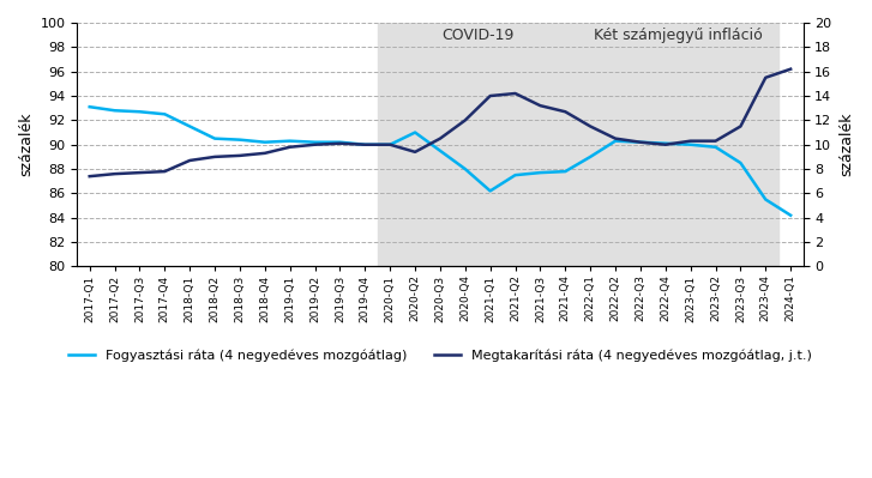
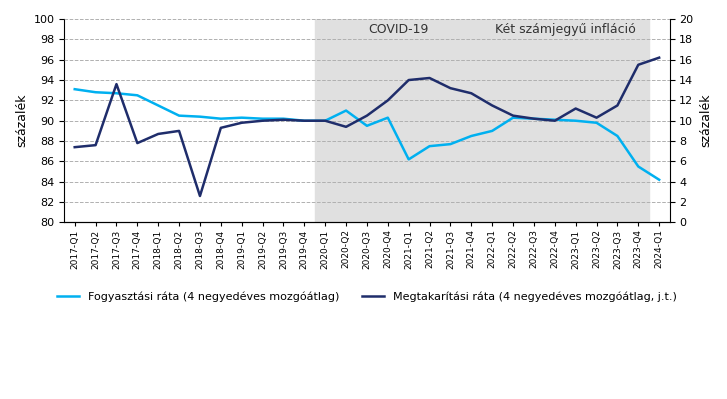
Megtakarítási ráta (4 negyedéves mozgóátlag, j.t.)/2017-Q3: 7.7 -> 13.6
Megtakarítási ráta (4 negyedéves mozgóátlag, j.t.)/2018-Q3: 9.1 -> 2.6
Fogyasztási ráta (4 negyedéves mozgóátlag)/2020-Q4: 88.0 -> 90.3
Fogyasztási ráta (4 negyedéves mozgóátlag)/2021-Q4: 87.8 -> 88.5
Megtakarítási ráta (4 negyedéves mozgóátlag, j.t.)/2023-Q1: 10.3 -> 11.2
